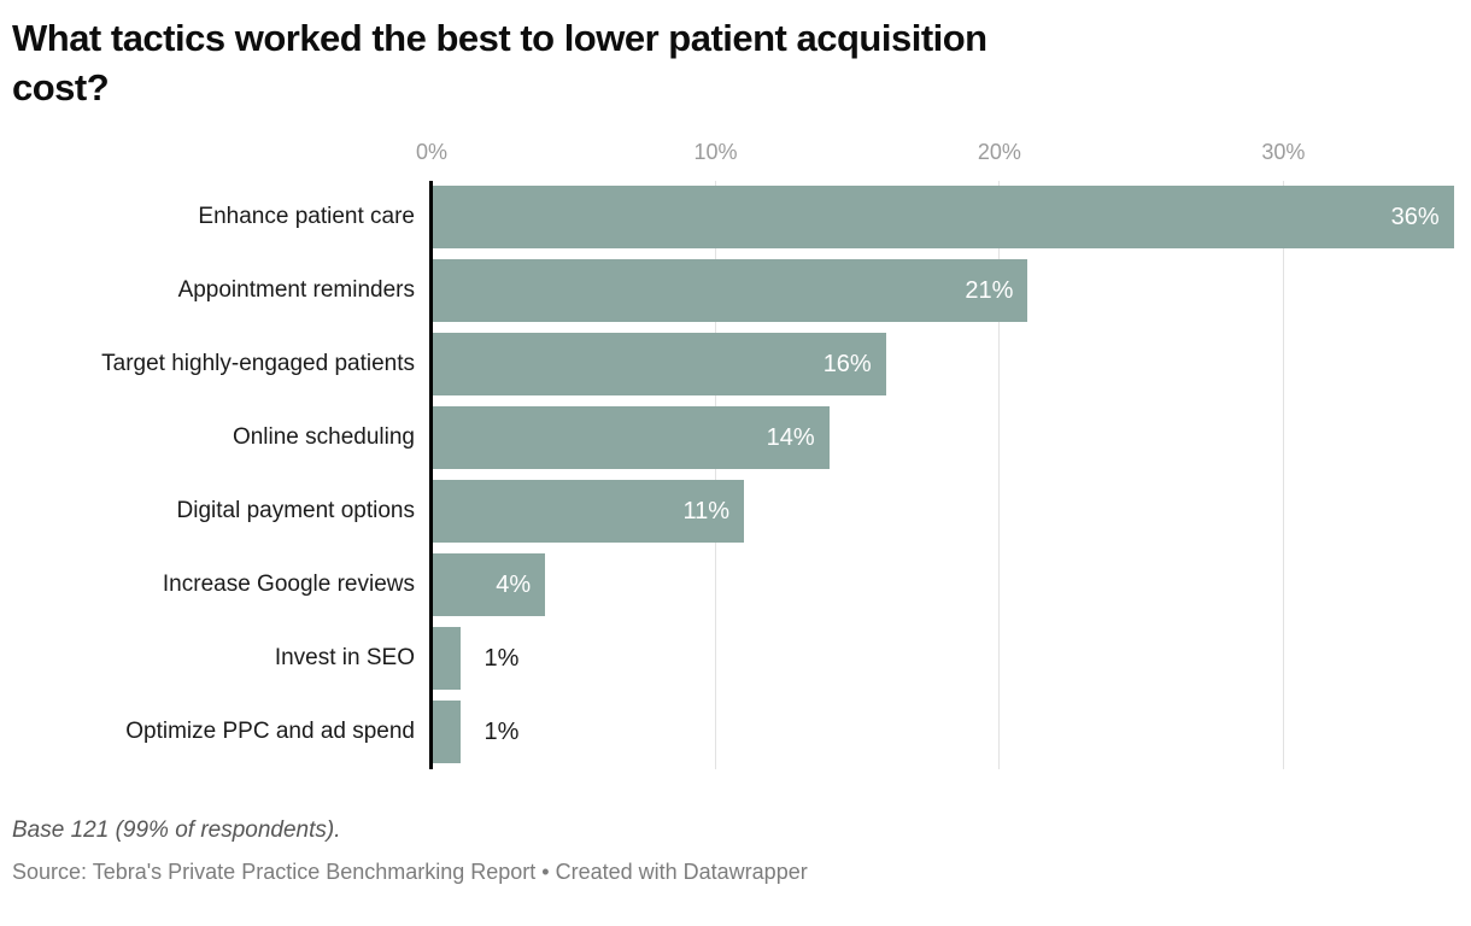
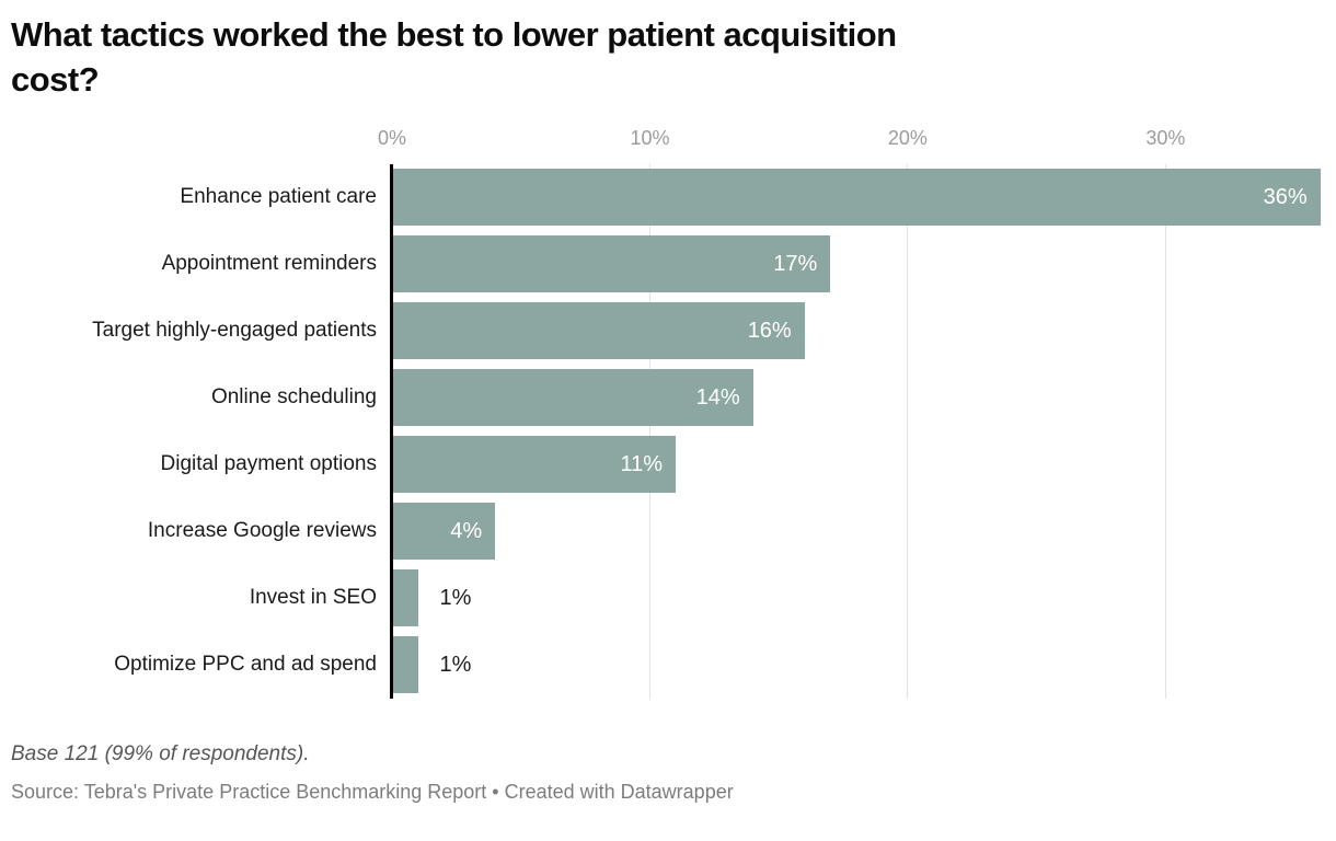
Appointment reminders: 21% -> 17%
